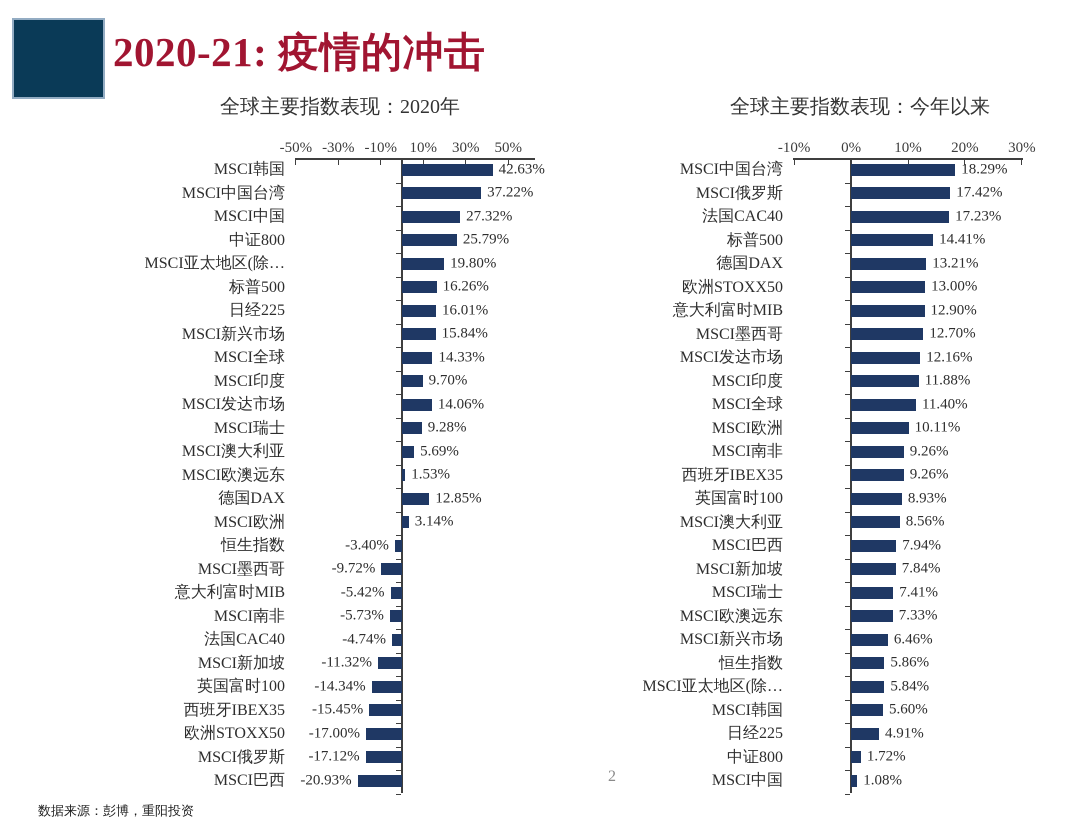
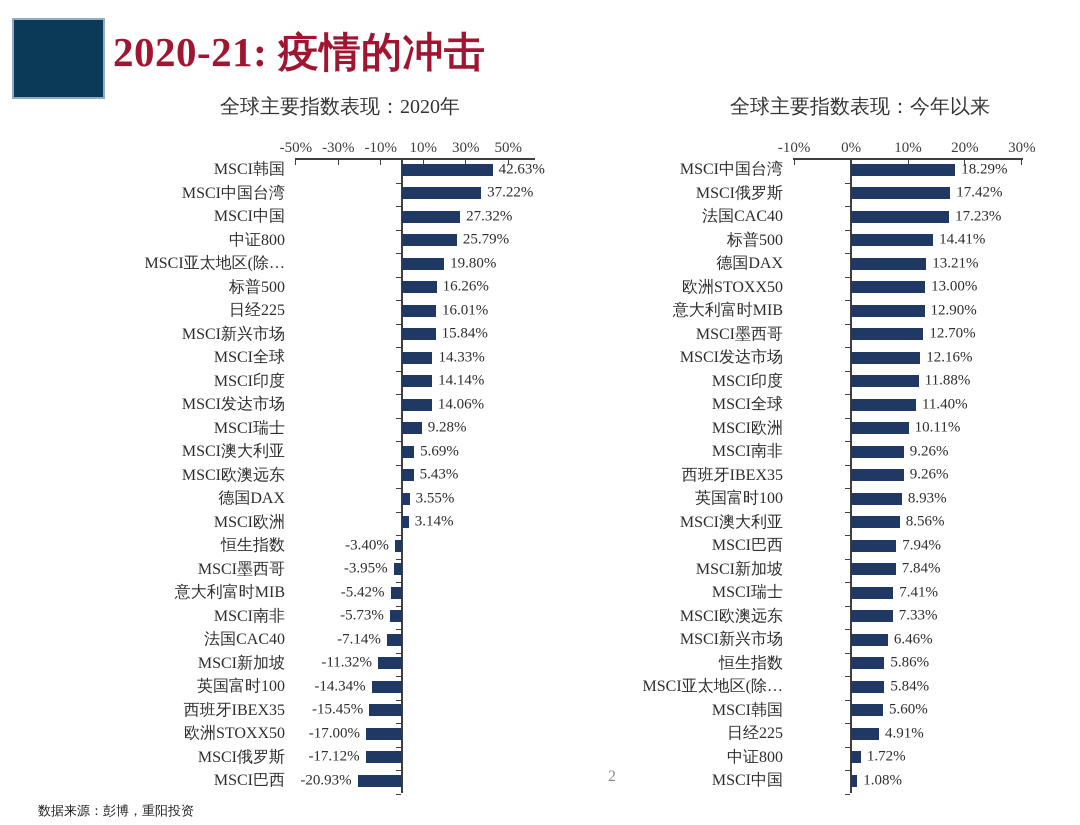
全球主要指数表现：2020年/MSCI印度: 9.70% -> 14.14%
全球主要指数表现：2020年/MSCI欧澳远东: 1.53% -> 5.43%
全球主要指数表现：2020年/德国DAX: 12.85% -> 3.55%
全球主要指数表现：2020年/MSCI墨西哥: -9.72% -> -3.95%
全球主要指数表现：2020年/法国CAC40: -4.74% -> -7.14%
